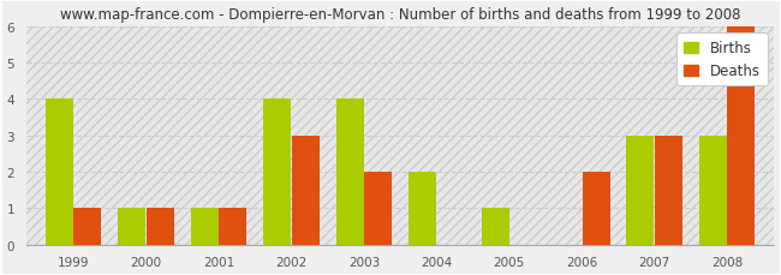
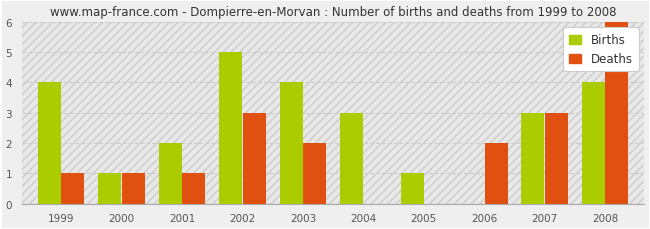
Births/2001: 1 -> 2
Births/2002: 4 -> 5
Births/2004: 2 -> 3
Births/2008: 3 -> 4
